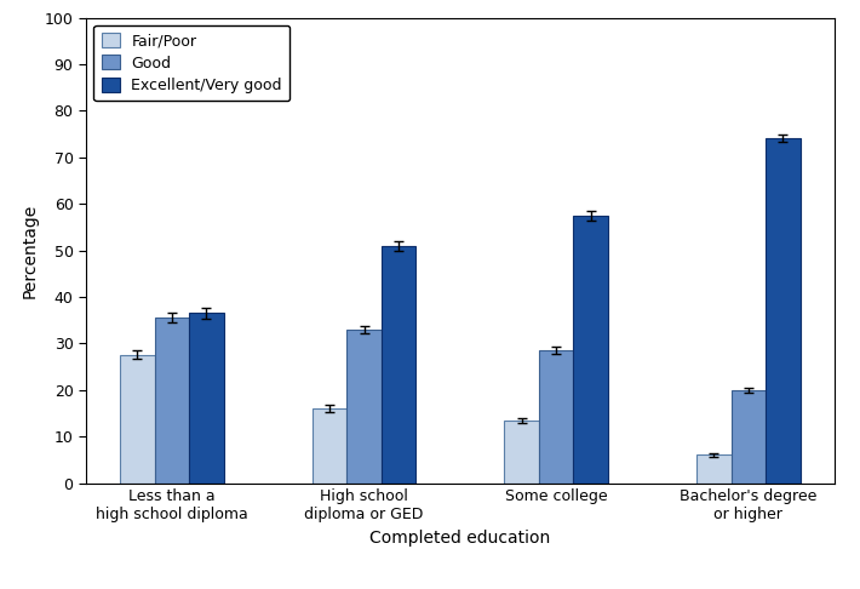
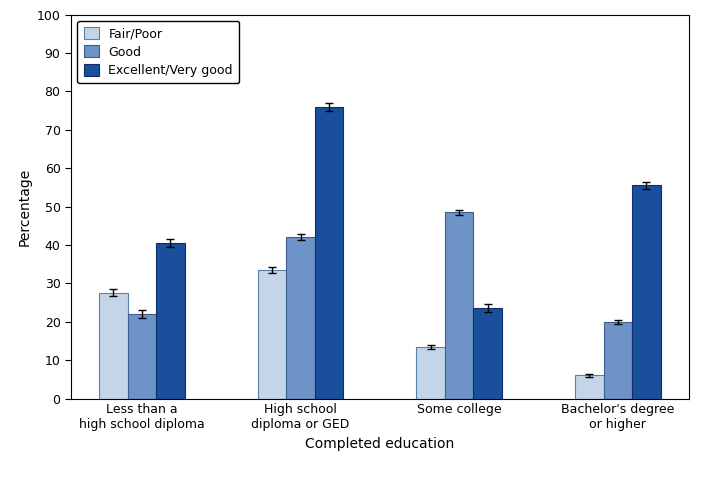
Good/Less than a high school diploma: 35.5 -> 22.0
Excellent/Very good/Less than a high school diploma: 36.5 -> 40.5
Fair/Poor/High school diploma or GED: 16.0 -> 33.5
Good/High school diploma or GED: 33.0 -> 42.0
Excellent/Very good/High school diploma or GED: 51.0 -> 76.0
Good/Some college: 28.5 -> 48.5
Excellent/Very good/Some college: 57.5 -> 23.5
Excellent/Very good/Bachelor's degree or higher: 74.0 -> 55.5
